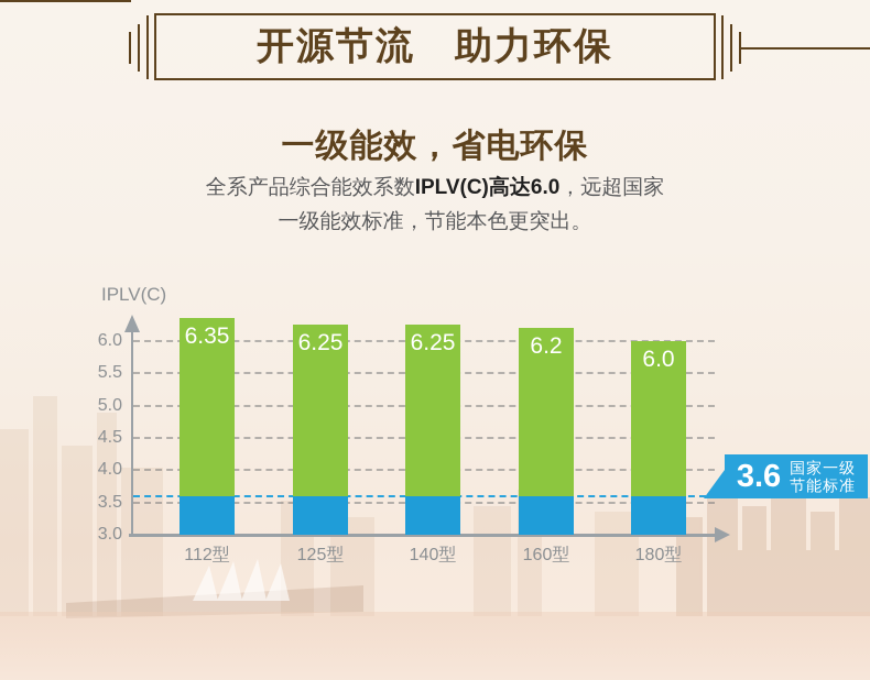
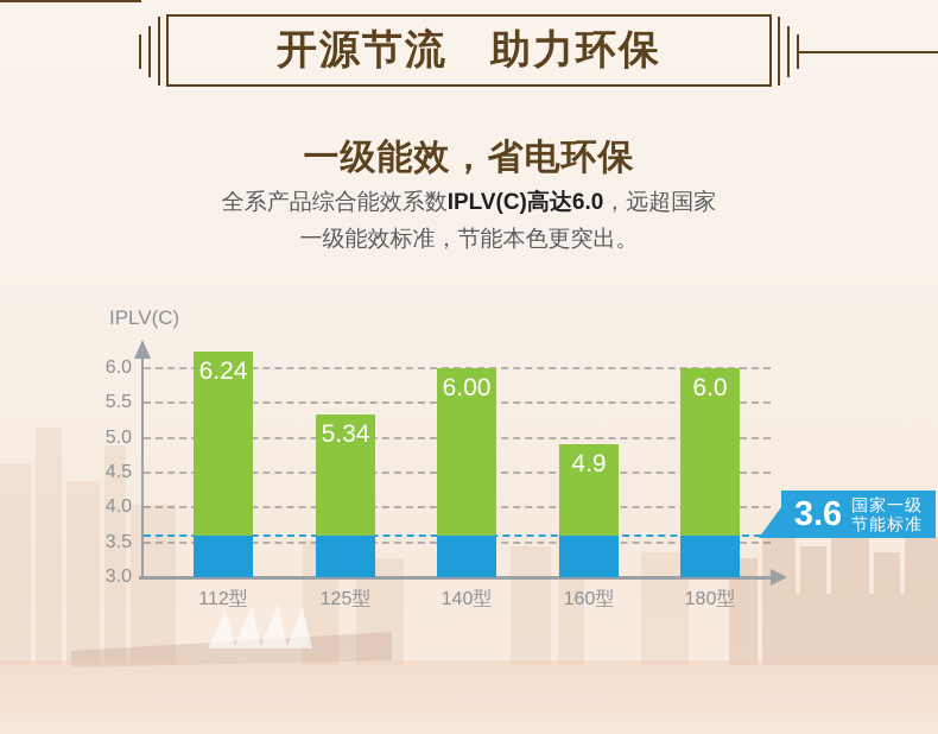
112型: 6.35 -> 6.24
125型: 6.25 -> 5.34
140型: 6.25 -> 6.00
160型: 6.2 -> 4.9
